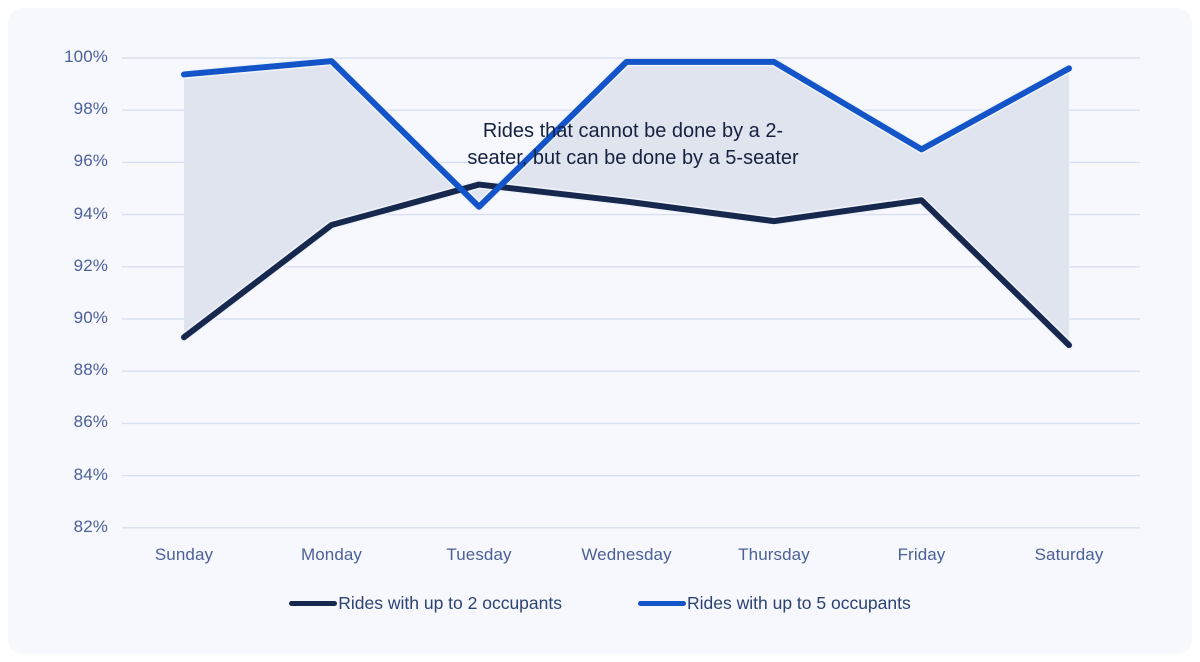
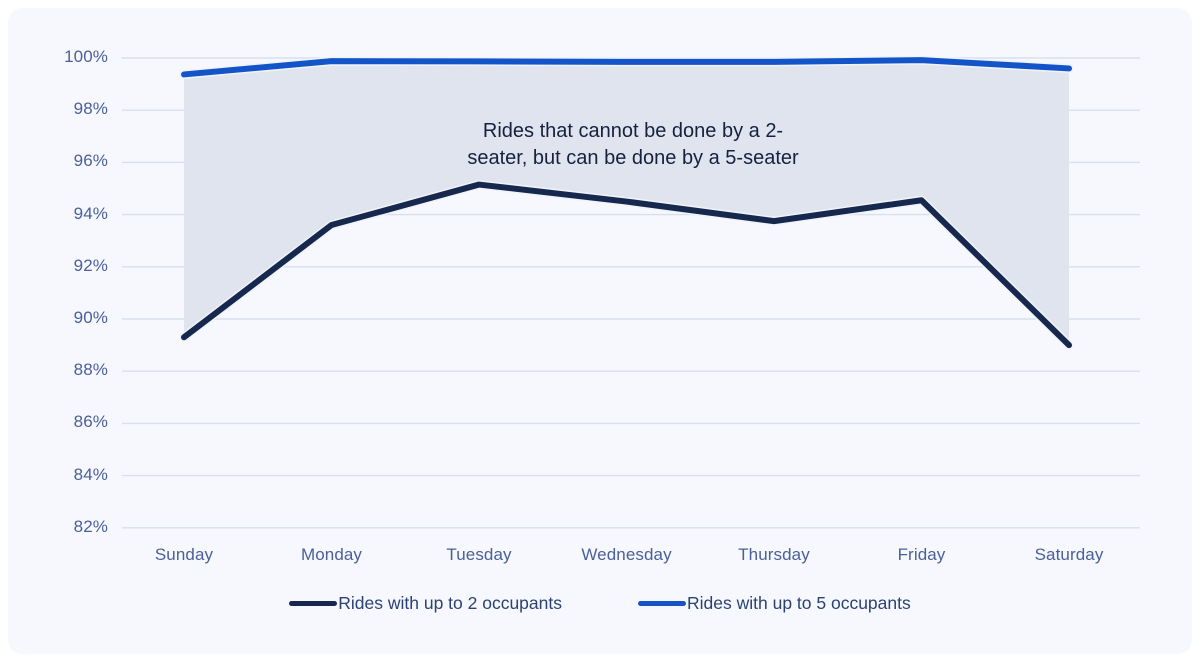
Rides with up to 5 occupants/Tuesday: 94.3% -> 99.9%
Rides with up to 5 occupants/Friday: 96.5% -> 99.9%
